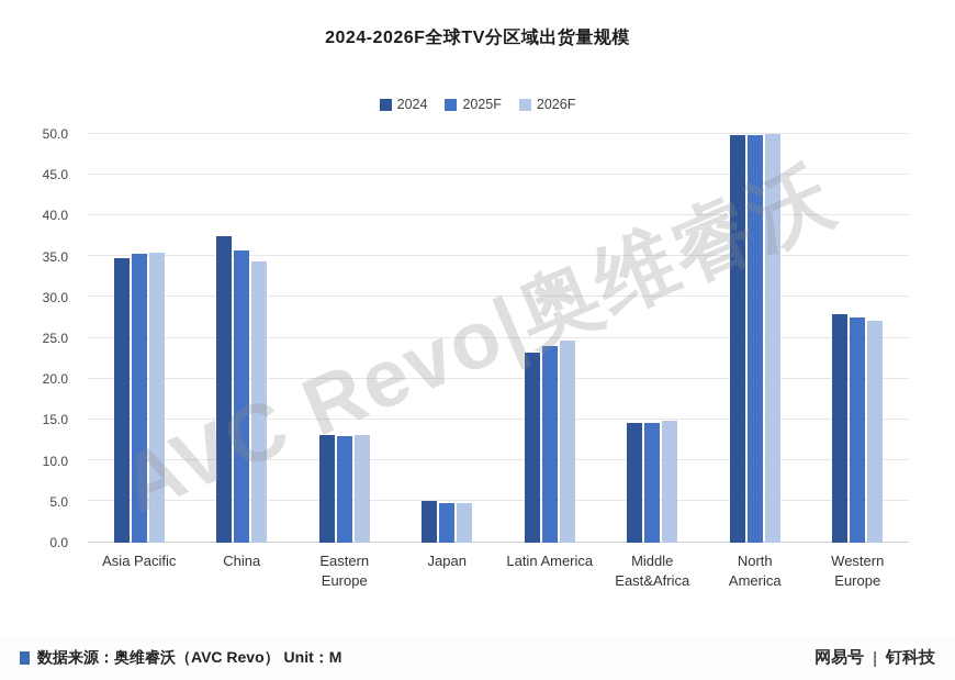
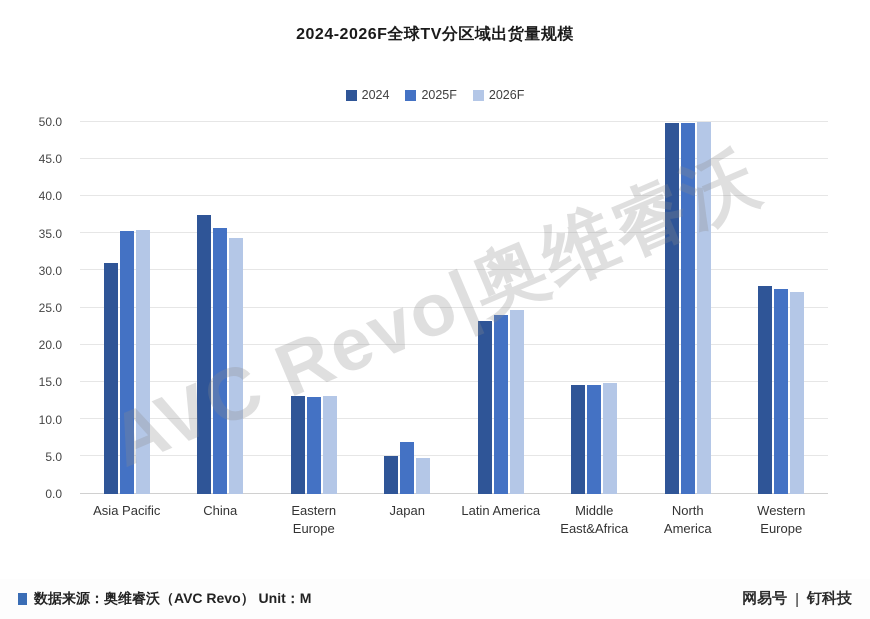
2024/Asia Pacific: 35 -> 31
2025F/Japan: 5 -> 7
